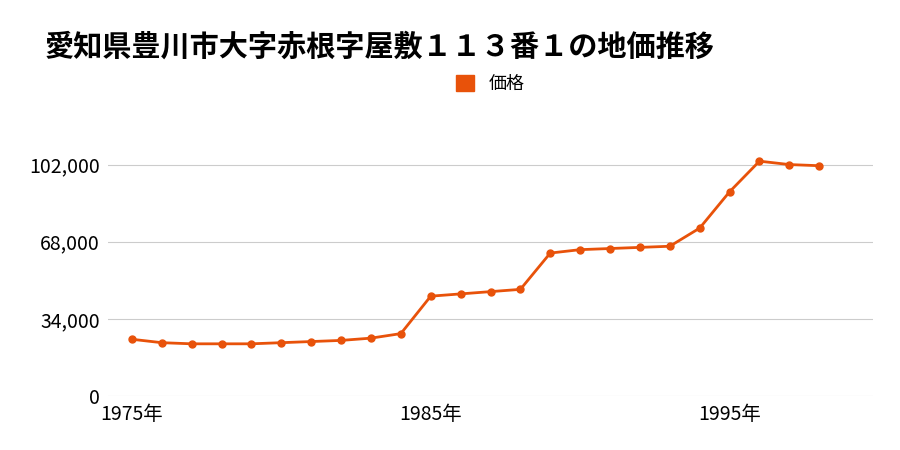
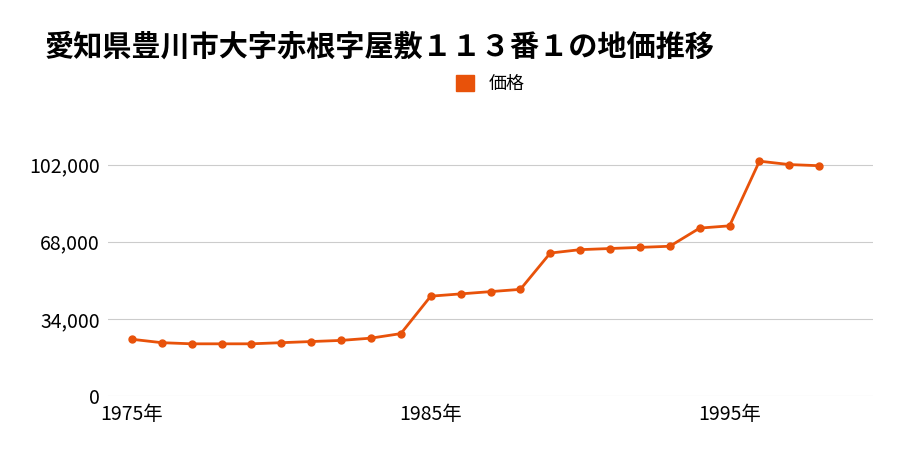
1995年: 90,000 -> 75,000
